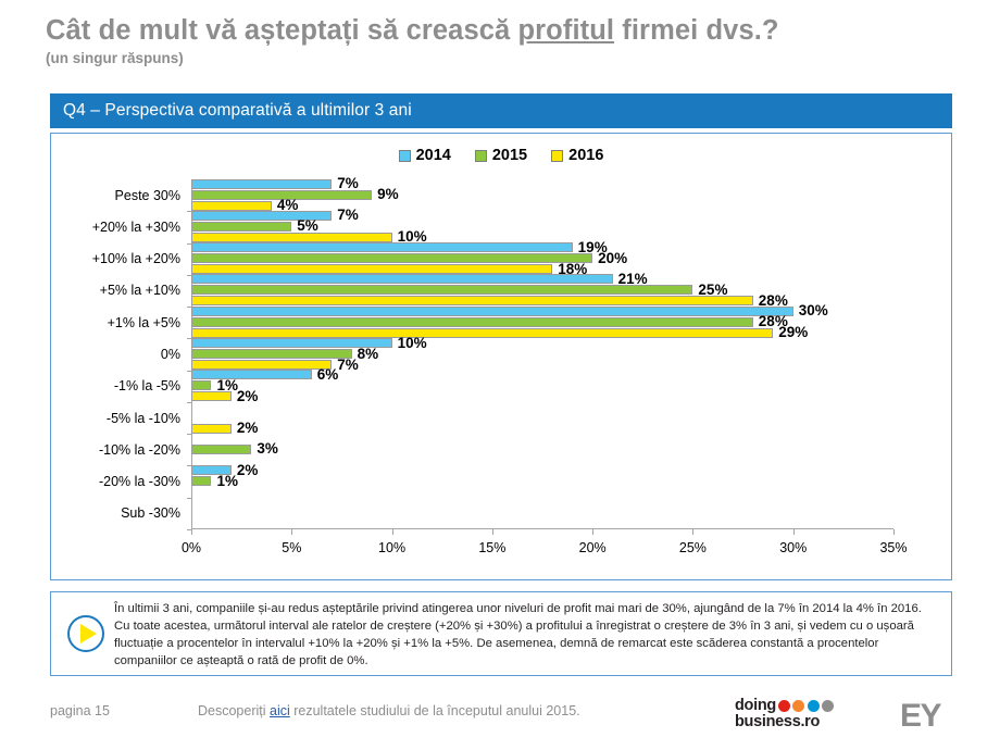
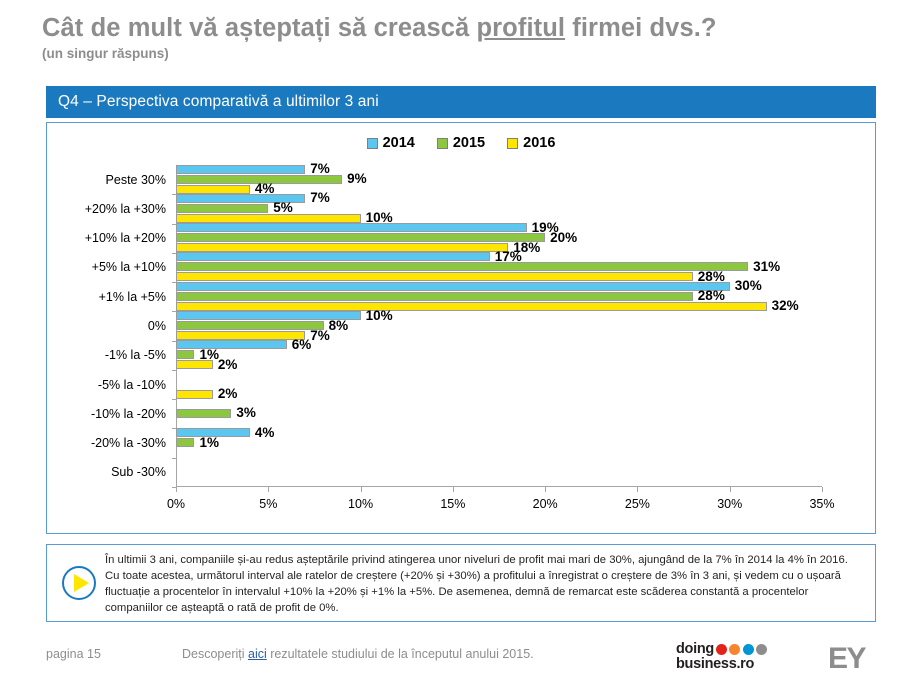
2014/+5% la +10%: 21% -> 17%
2015/+5% la +10%: 25% -> 31%
2016/+1% la +5%: 29% -> 32%
2014/-20% la -30%: 2% -> 4%
